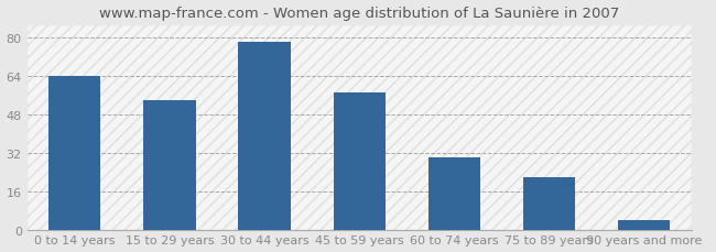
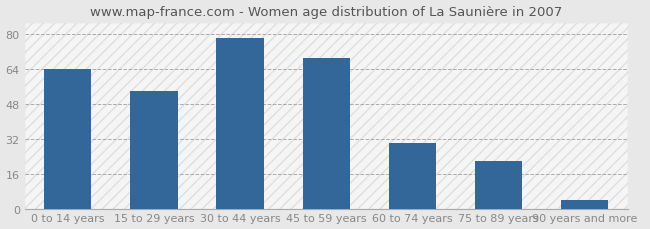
45 to 59 years: 57 -> 69
